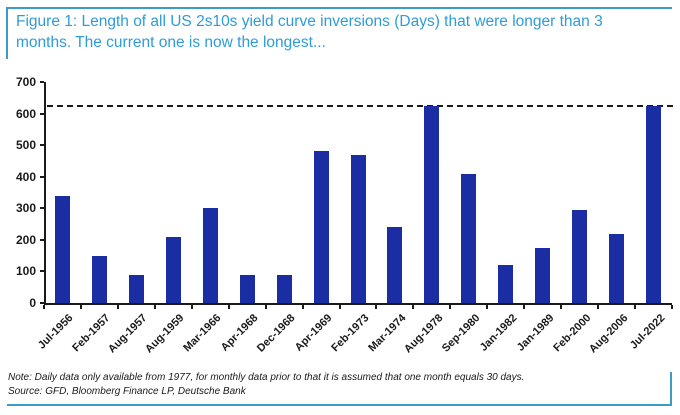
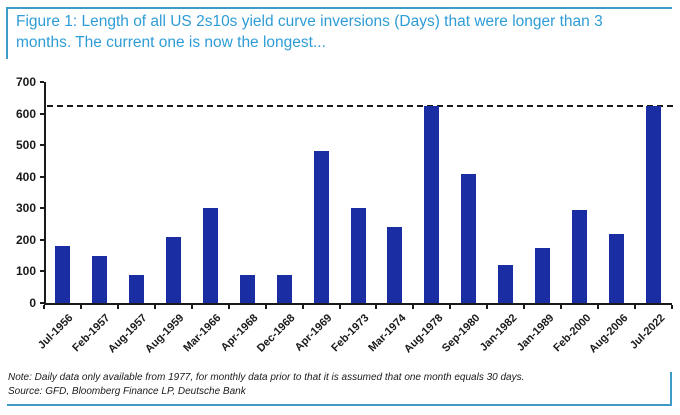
Jul-1956: 340 -> 180
Feb-1973: 470 -> 300
